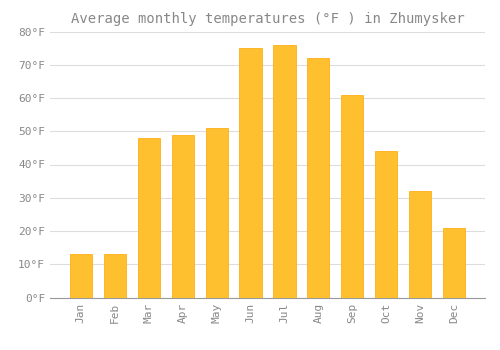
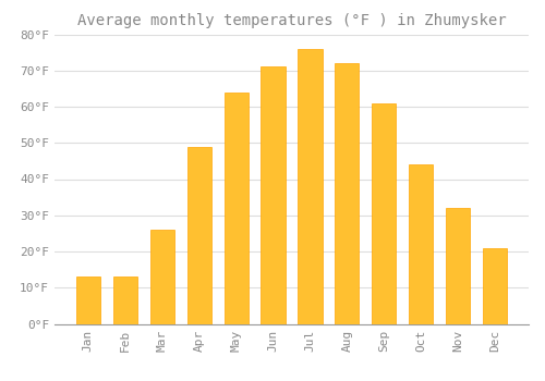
Mar: 48°F -> 26°F
May: 51°F -> 64°F
Jun: 75°F -> 71°F
